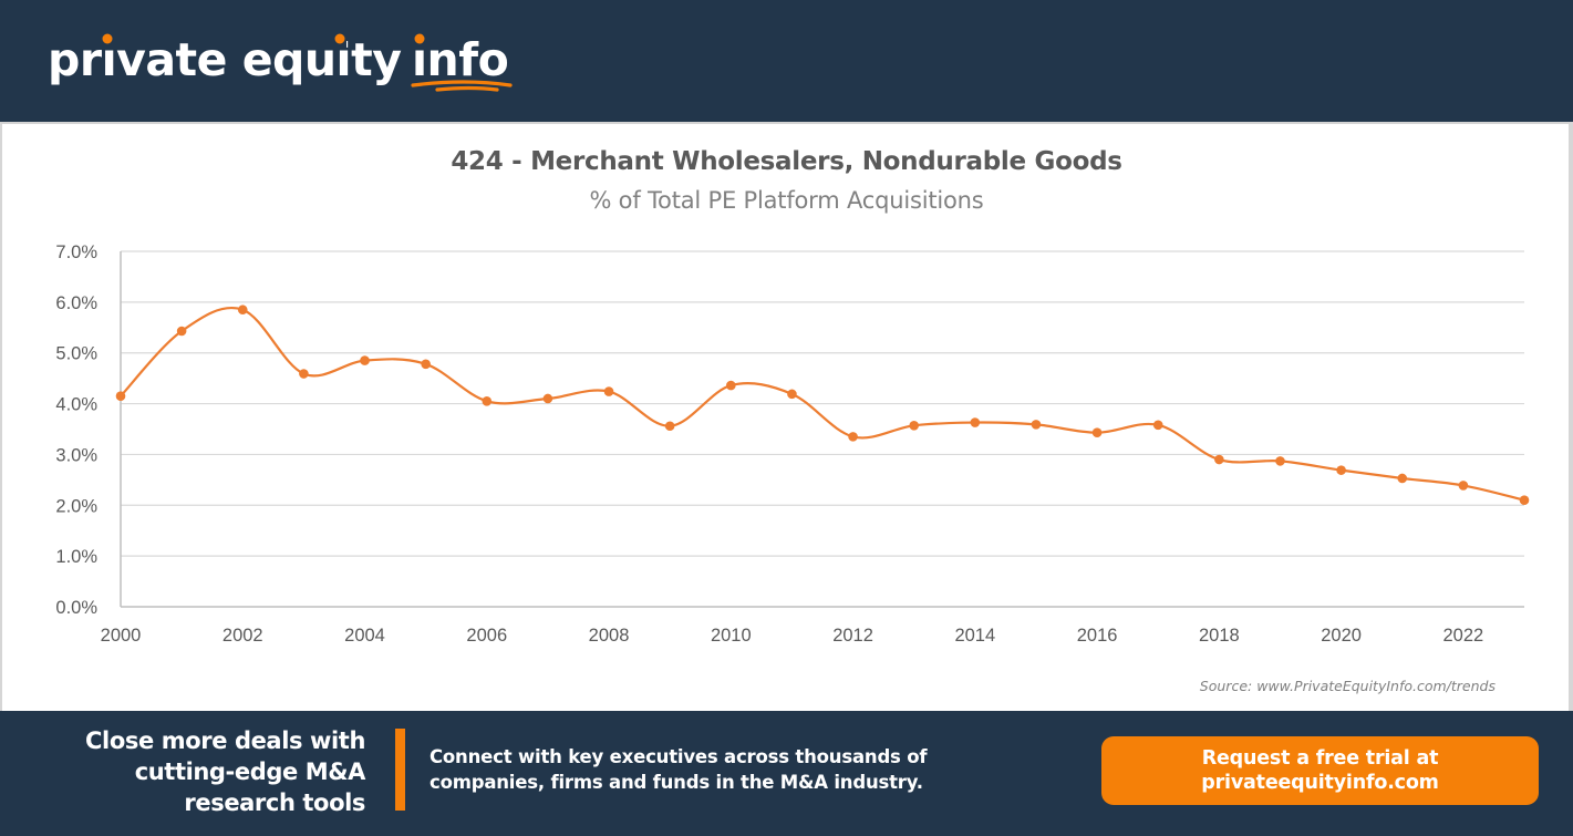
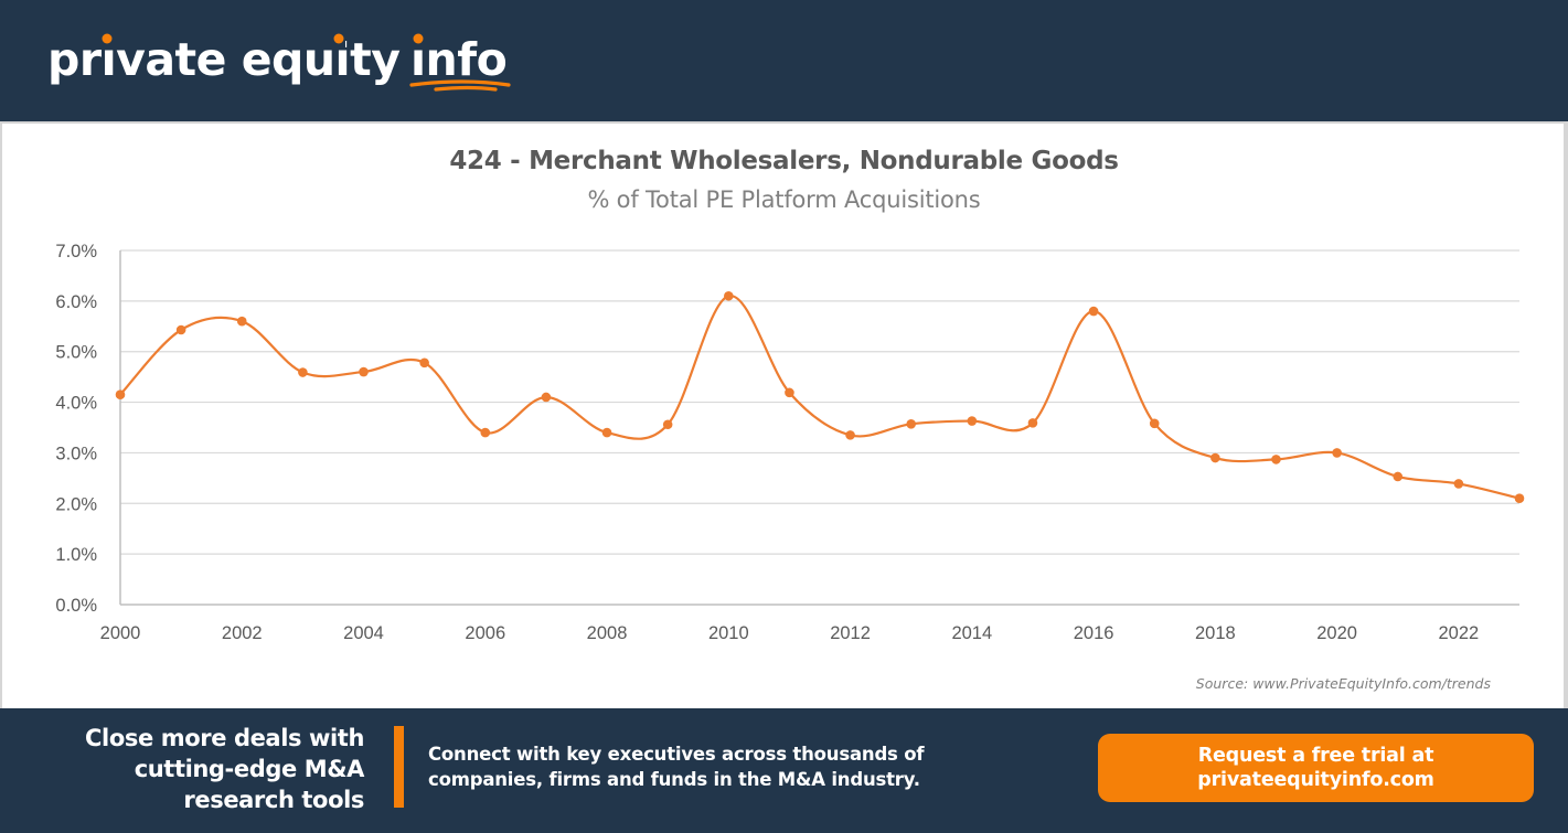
2002: 5.8% -> 5.6%
2004: 4.8% -> 4.6%
2006: 4.0% -> 3.4%
2008: 4.2% -> 3.4%
2010: 4.4% -> 6.1%
2016: 3.4% -> 5.8%
2020: 2.7% -> 3.0%
